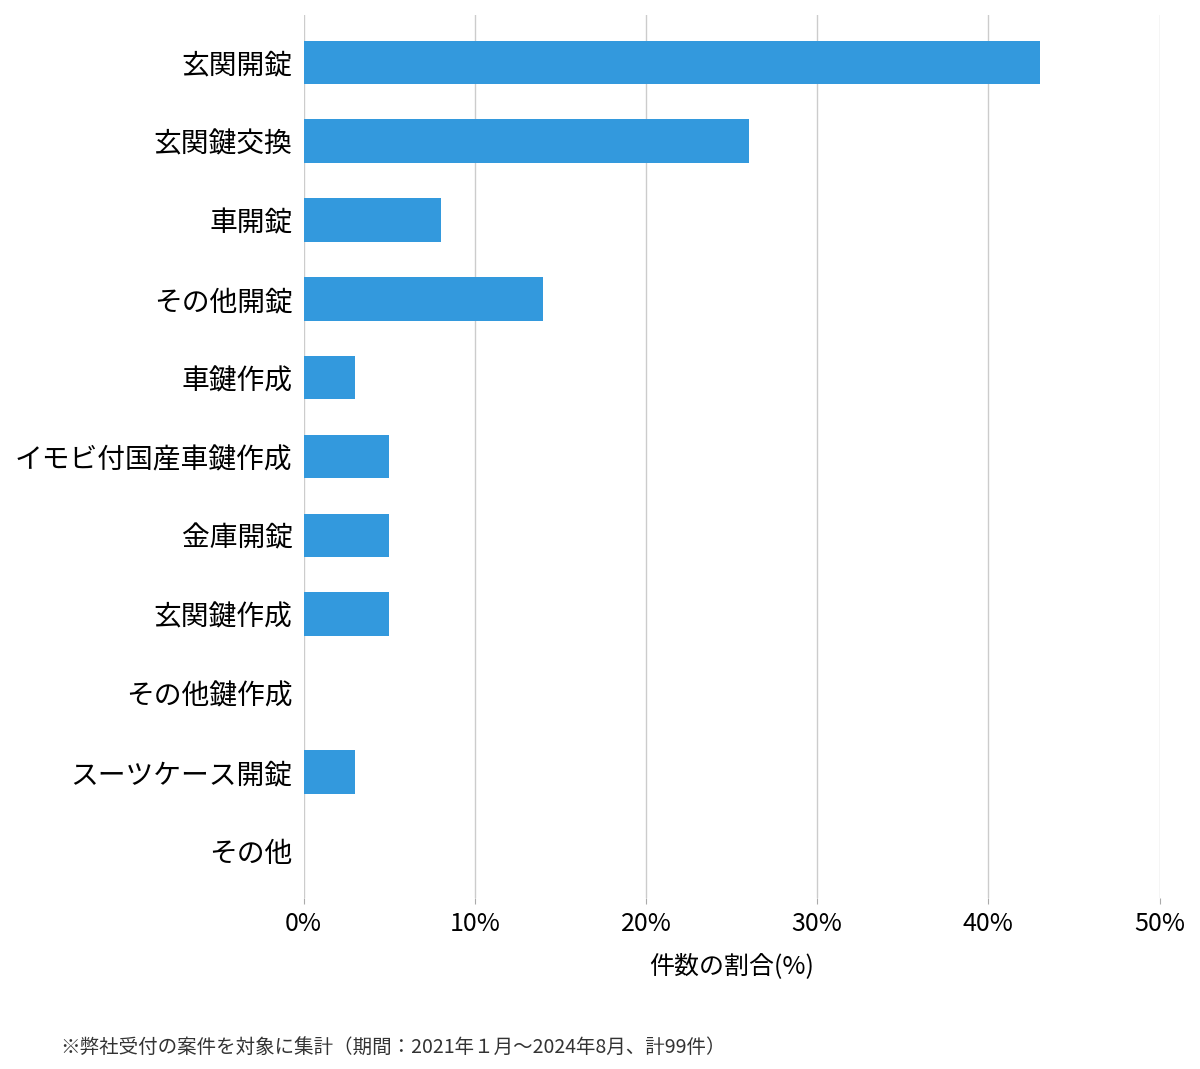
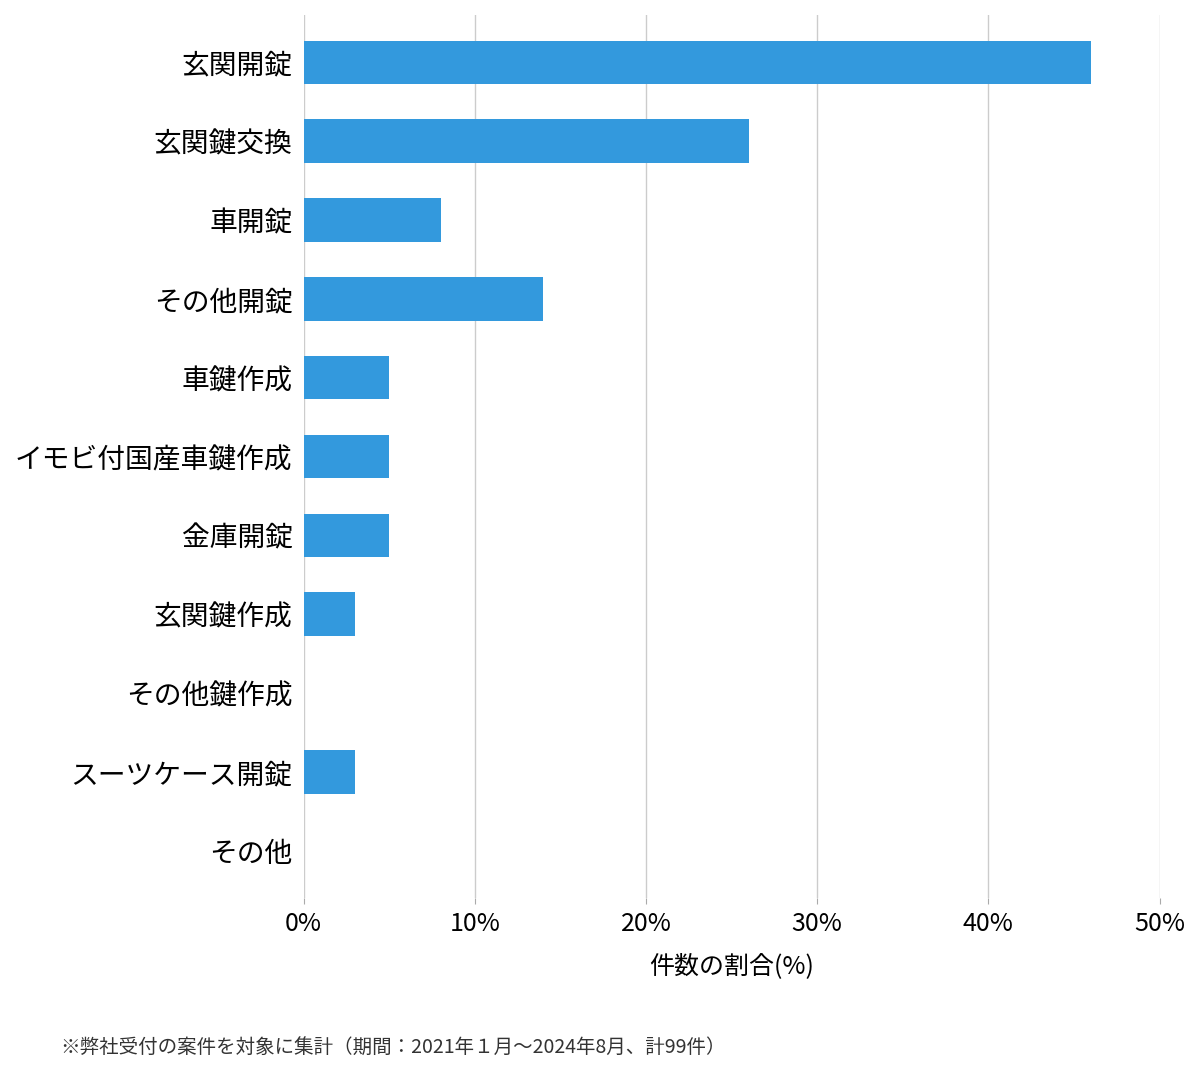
玄関開錠: 43% -> 46%
車鍵作成: 3% -> 5%
玄関鍵作成: 5% -> 3%
